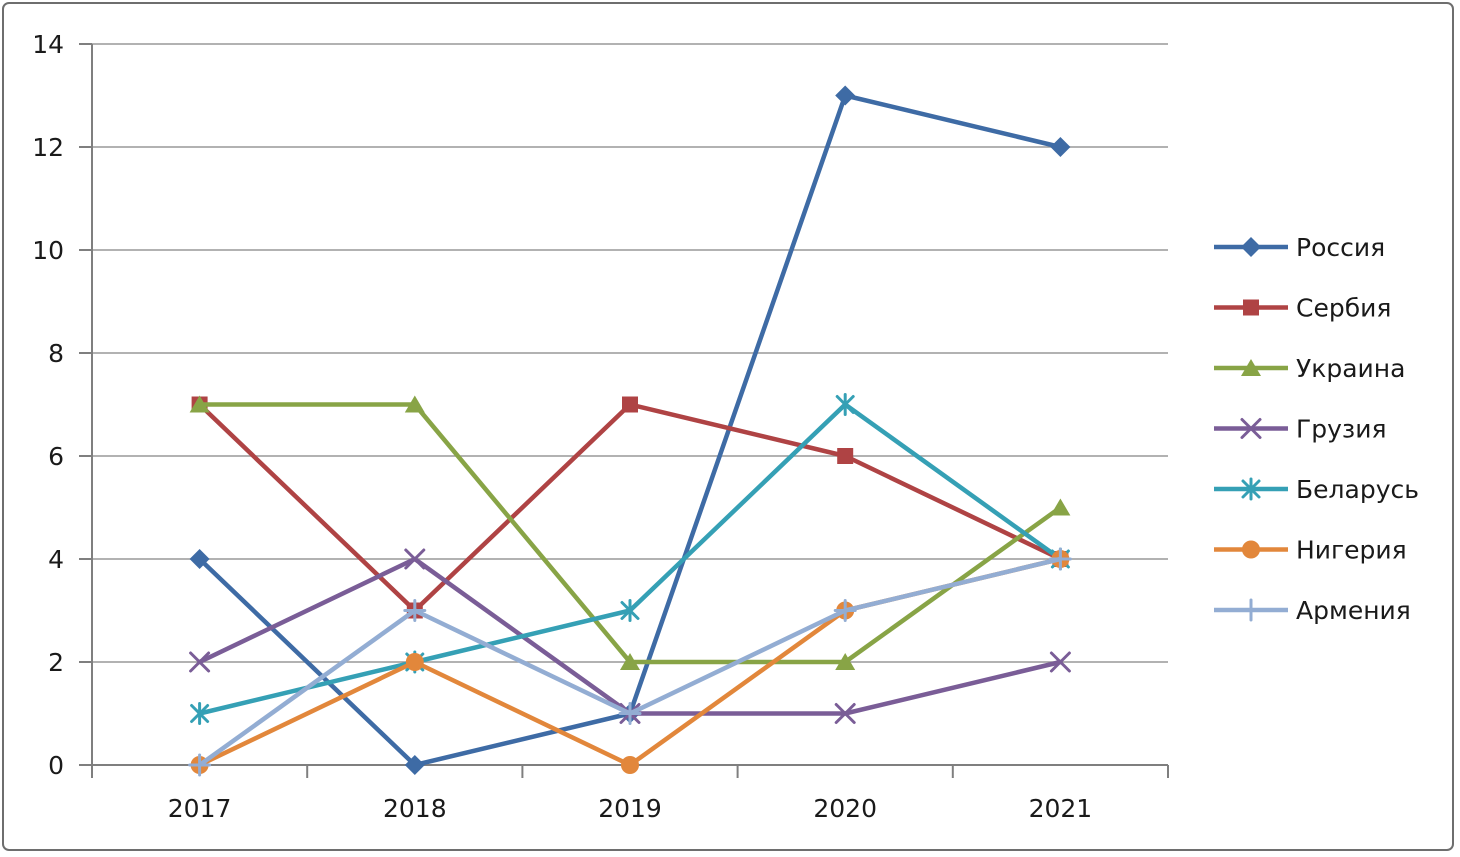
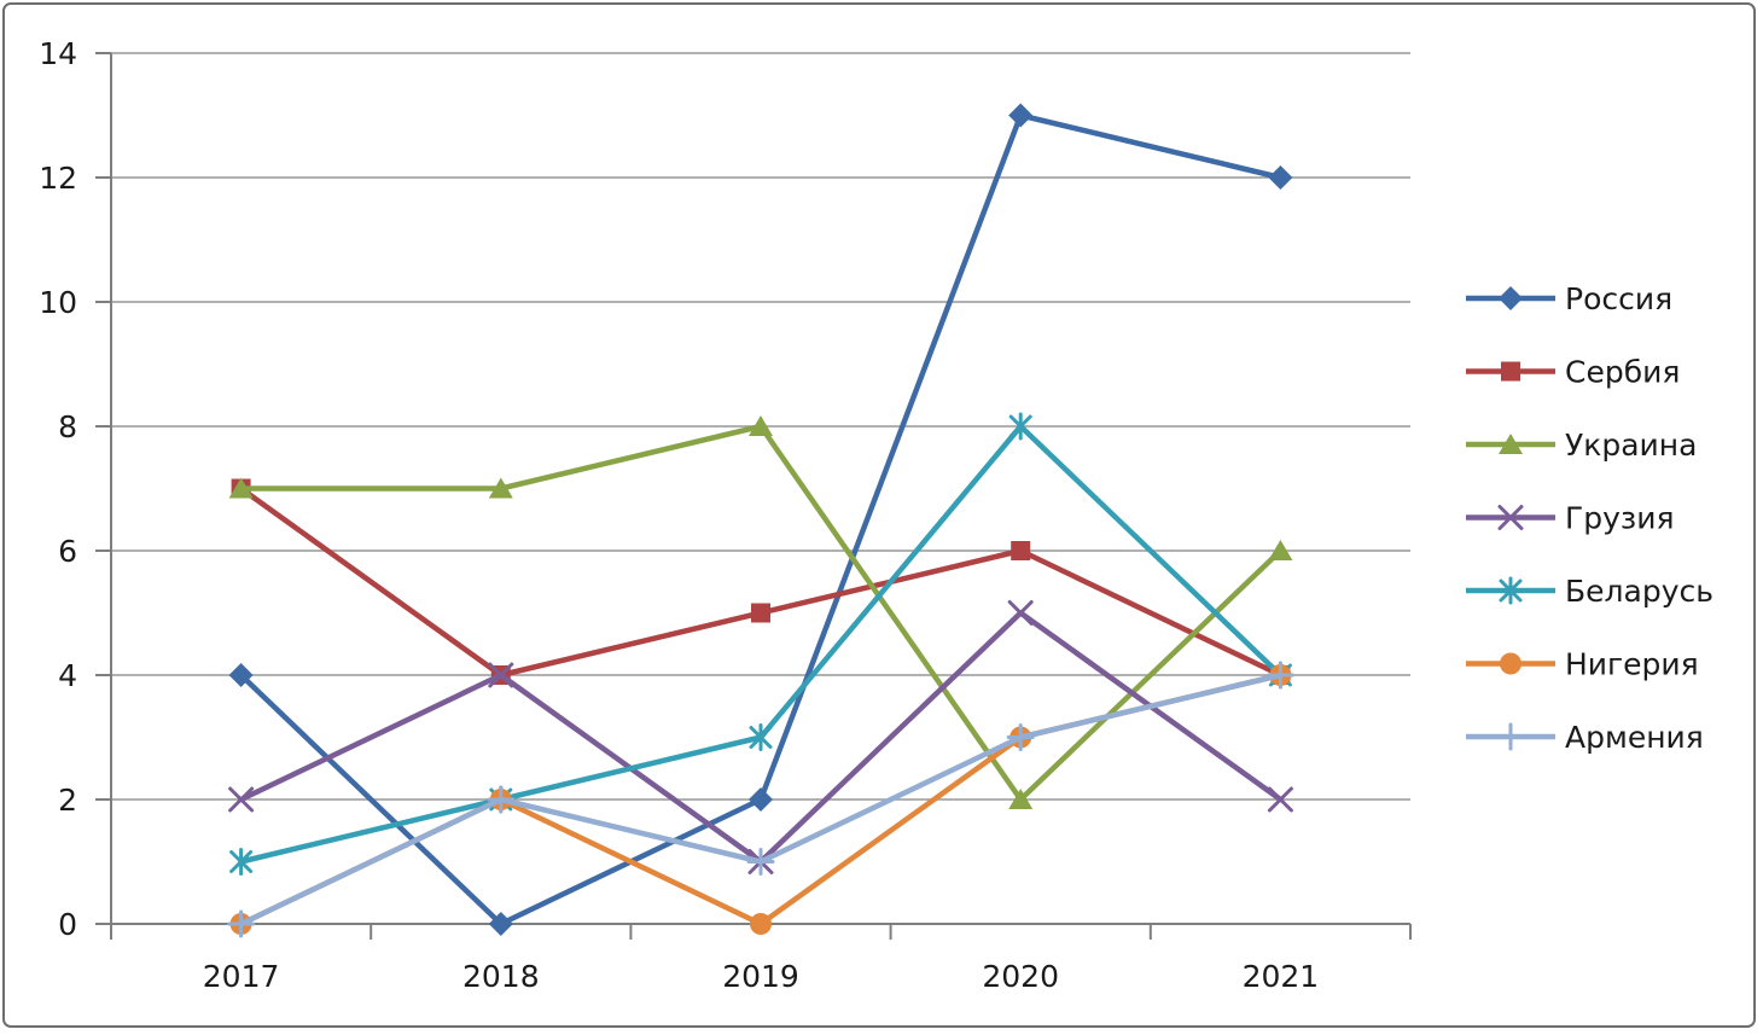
Сербия/2018: 3 -> 4
Армения/2018: 3 -> 2
Россия/2019: 1 -> 2
Сербия/2019: 7 -> 5
Украина/2019: 2 -> 8
Грузия/2020: 1 -> 5
Беларусь/2020: 7 -> 8
Украина/2021: 5 -> 6
